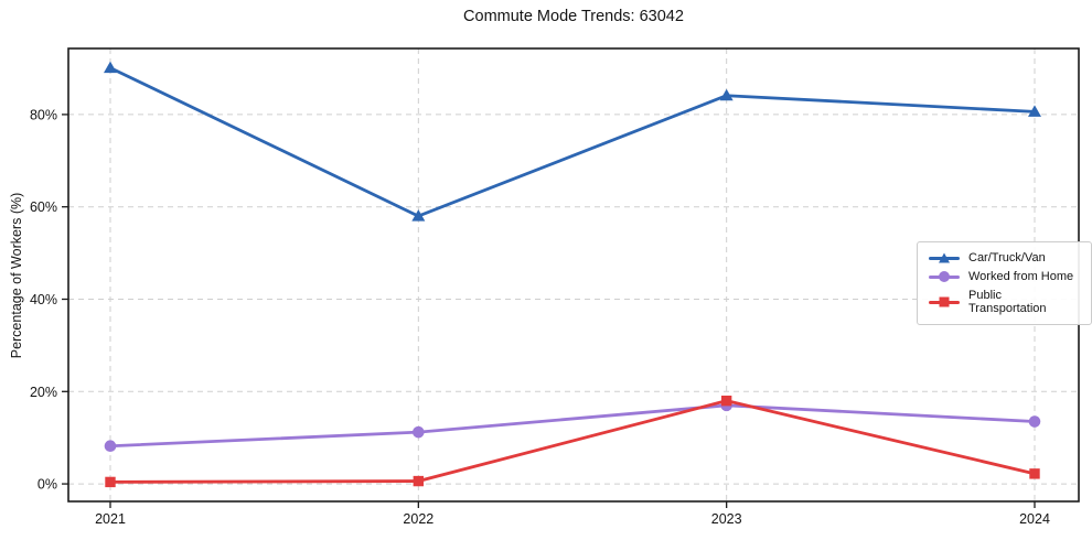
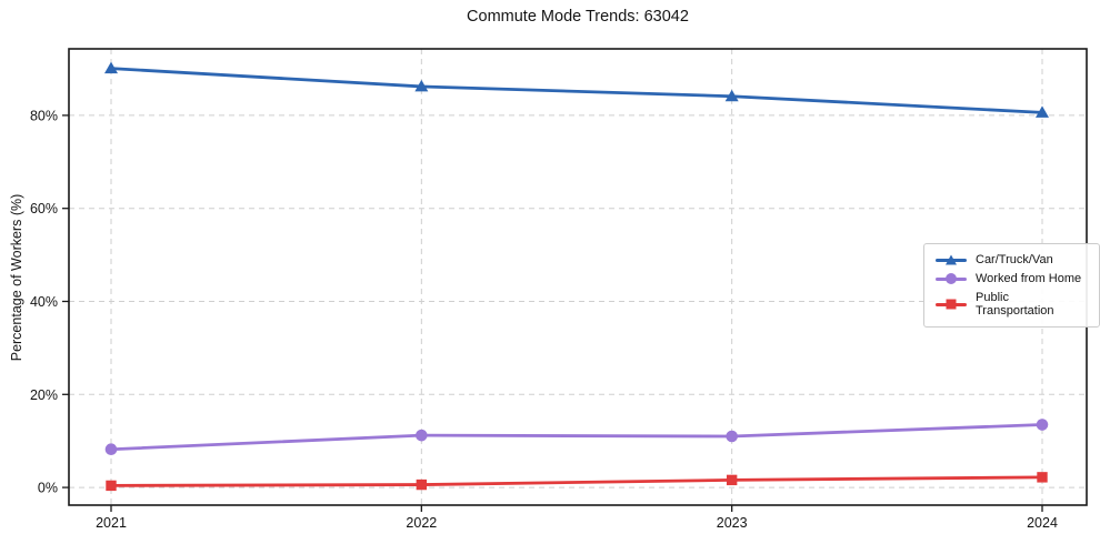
Car/Truck/Van/2022: 58% -> 86%
Worked from Home/2023: 17% -> 11%
Public Transportation/2023: 18% -> 2%
